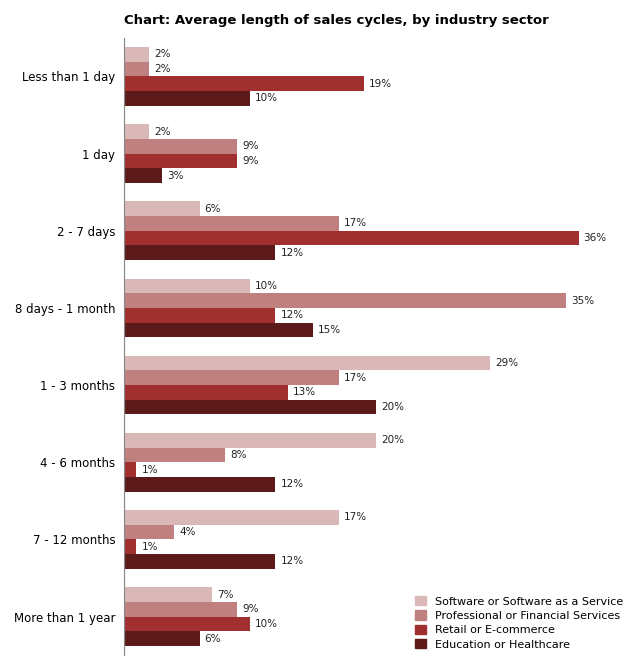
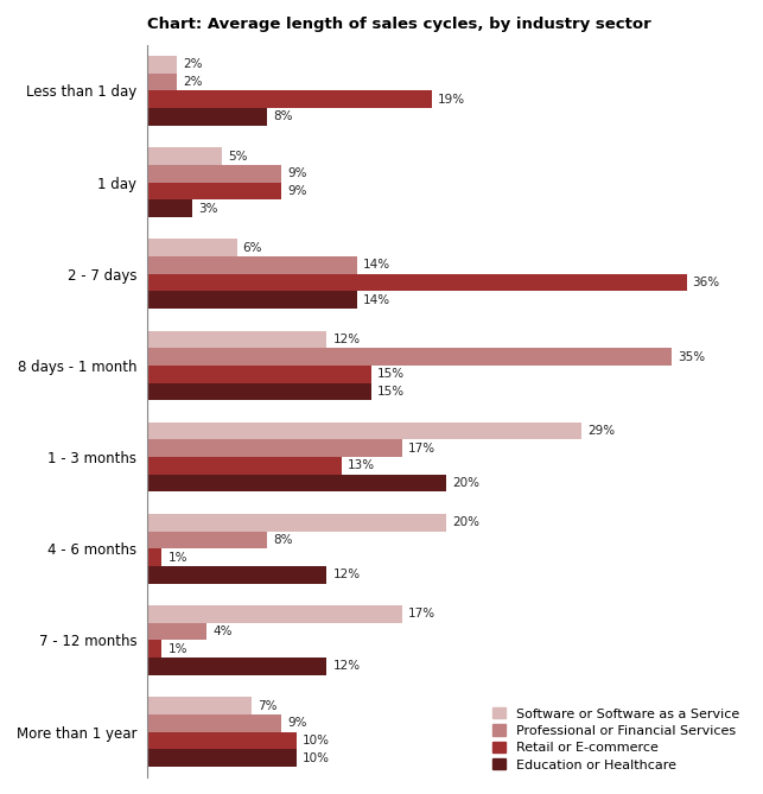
Education or Healthcare/Less than 1 day: 10% -> 8%
Software or Software as a Service/1 day: 2% -> 5%
Professional or Financial Services/2 - 7 days: 17% -> 14%
Education or Healthcare/2 - 7 days: 12% -> 14%
Software or Software as a Service/8 days - 1 month: 10% -> 12%
Retail or E-commerce/8 days - 1 month: 12% -> 15%
Education or Healthcare/More than 1 year: 6% -> 10%
